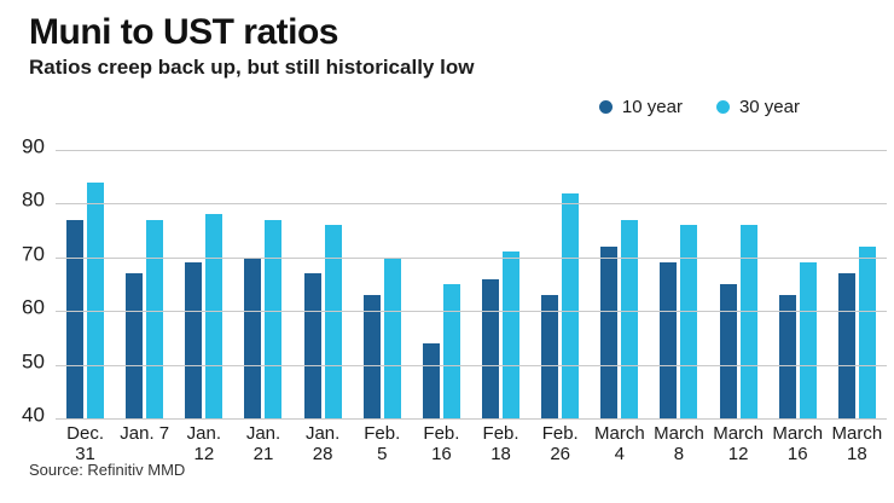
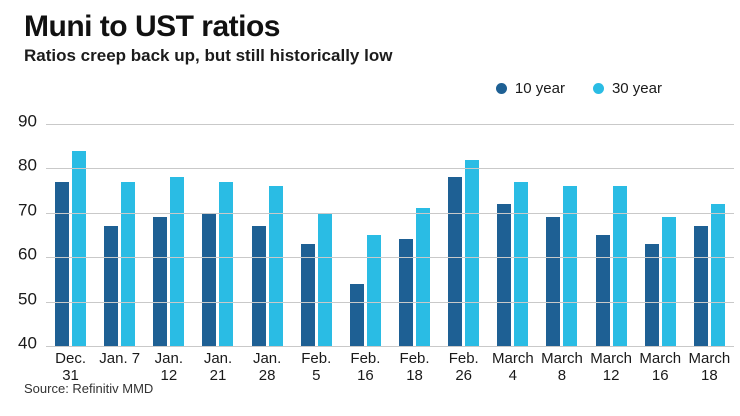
10 year/Feb. 18: 66 -> 64
10 year/Feb. 26: 63 -> 78
